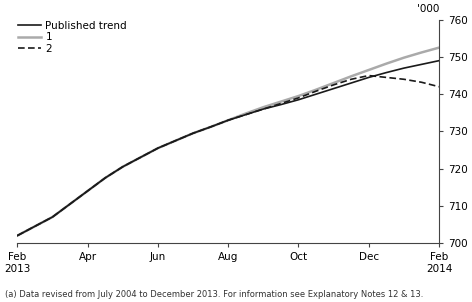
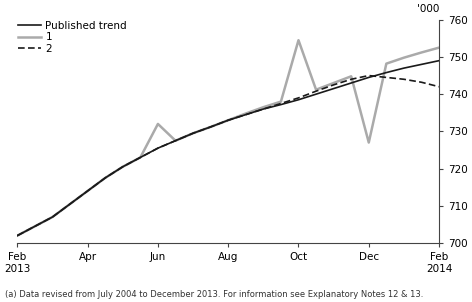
1/Jun: 725.5 -> 732.0
1/Oct: 739.5 -> 754.5
1/Dec: 746.5 -> 727.0
